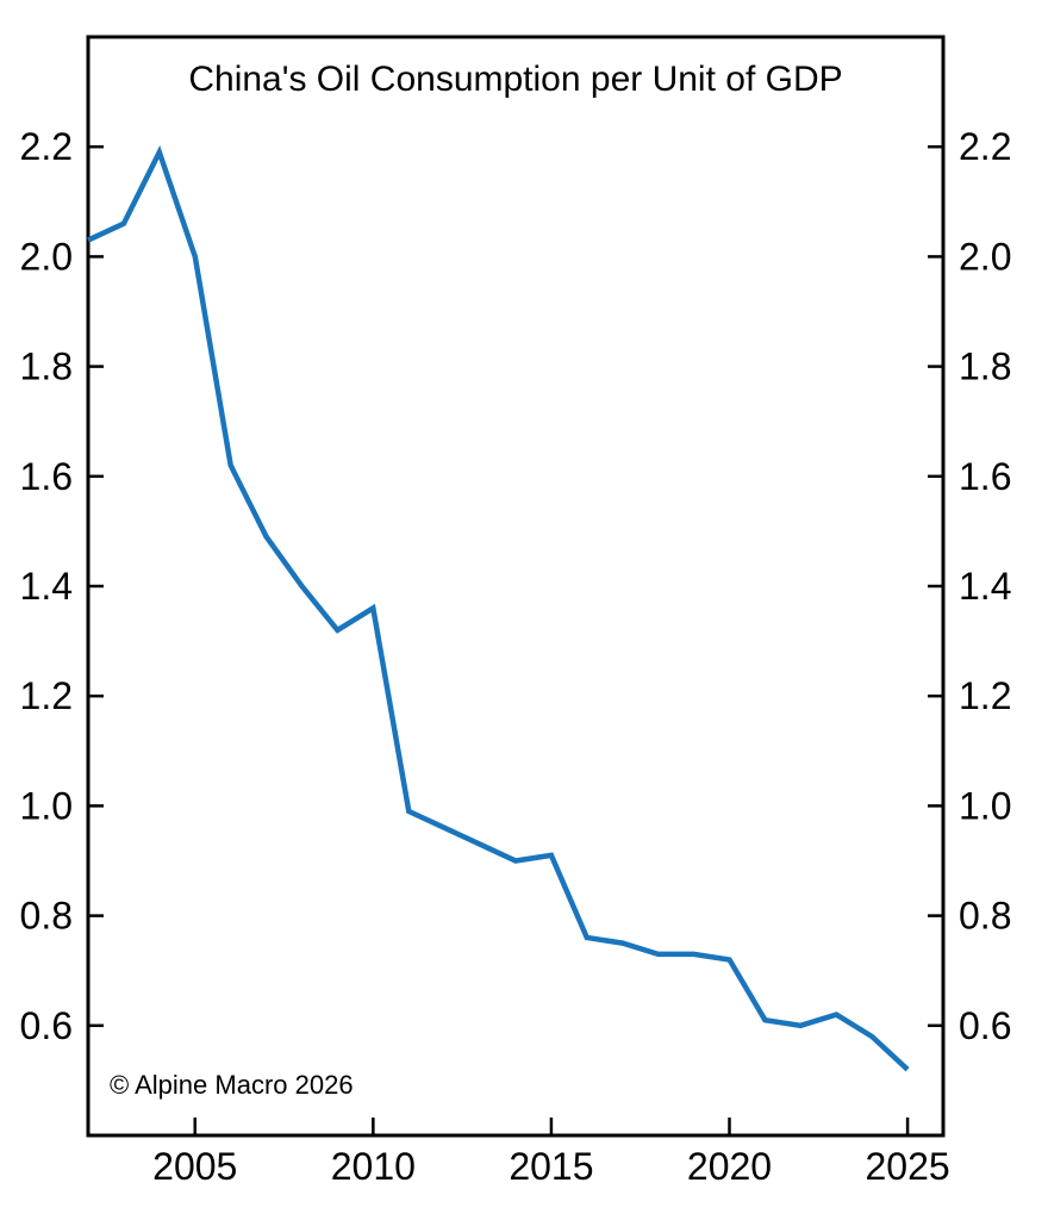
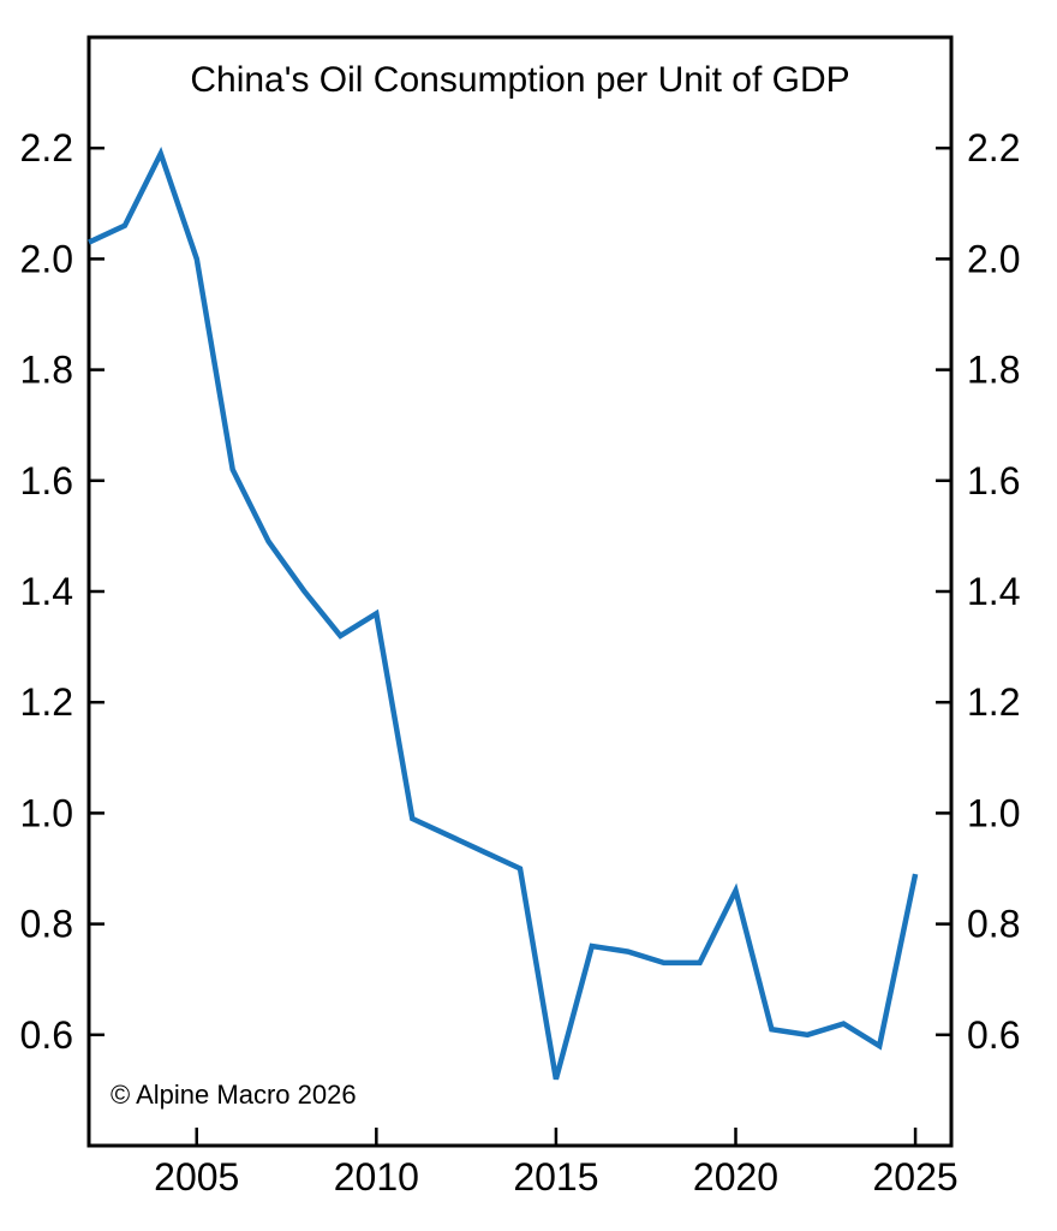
2015: 0.91 -> 0.52
2020: 0.72 -> 0.86
2025: 0.52 -> 0.89
